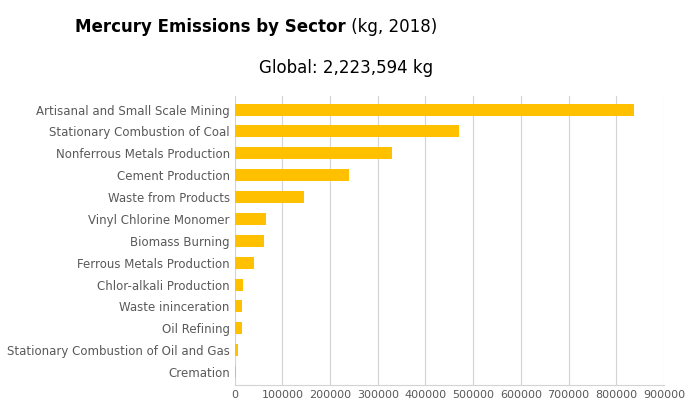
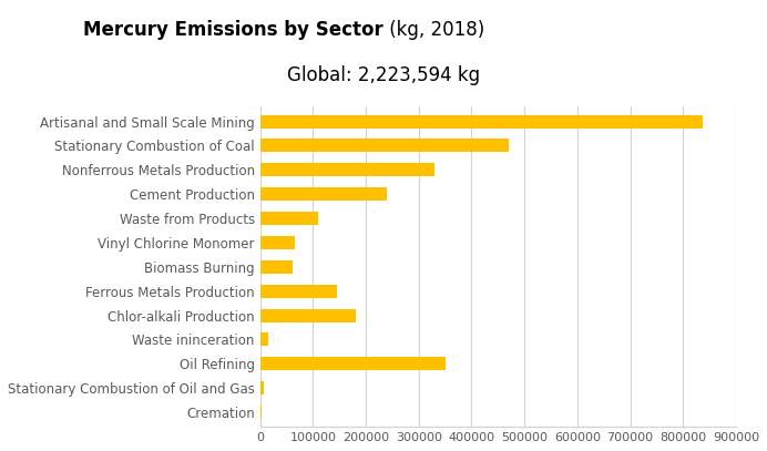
Waste from Products: 145000 -> 110000
Ferrous Metals Production: 40000 -> 145000
Chlor-alkali Production: 18000 -> 180000
Oil Refining: 15000 -> 350000
